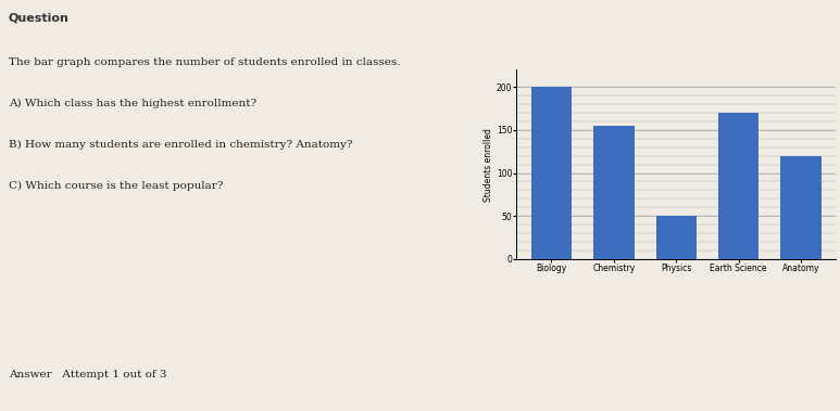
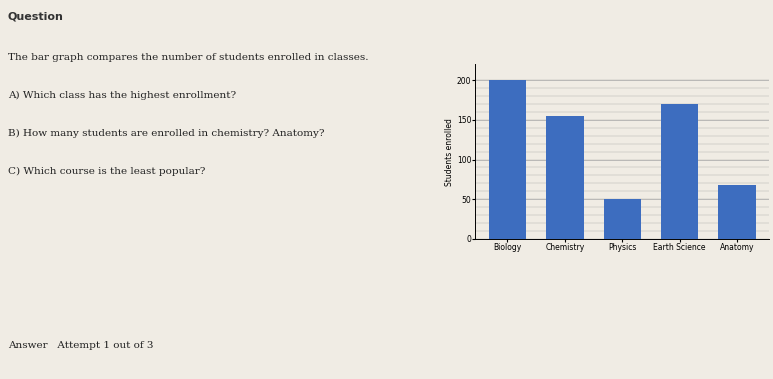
Anatomy: 120 -> 68
